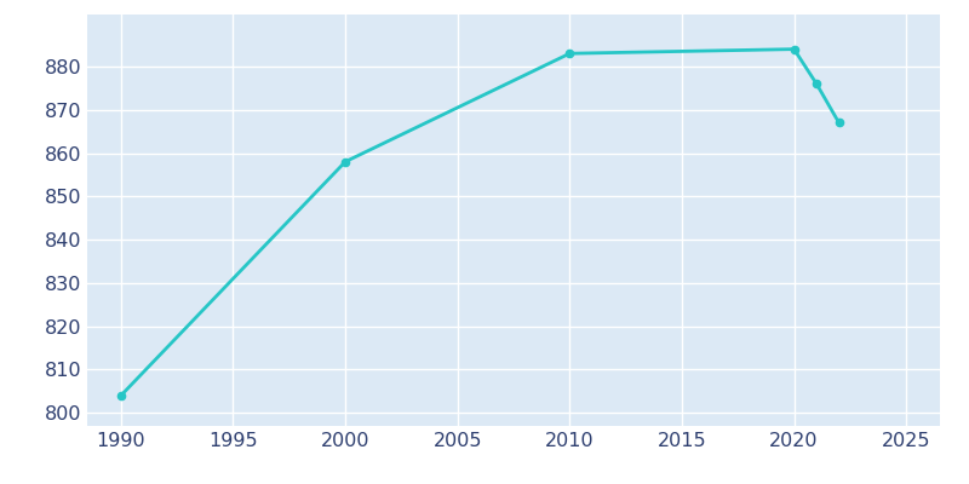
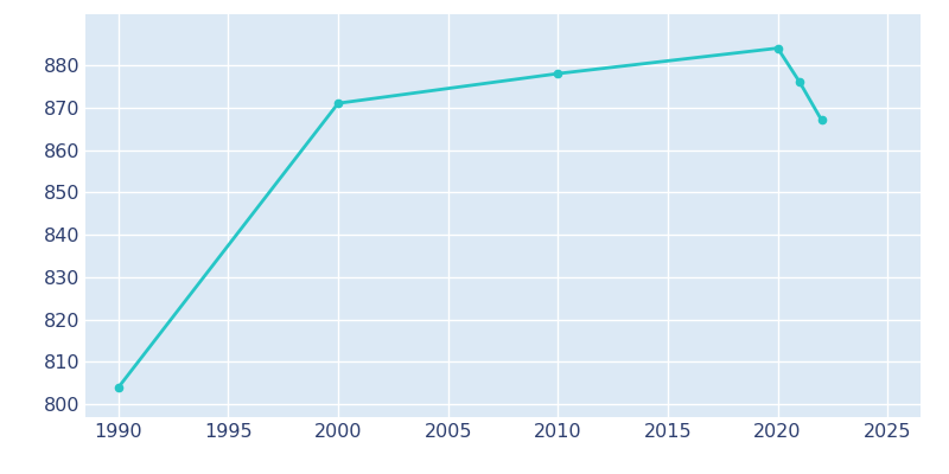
2000: 858 -> 871
2010: 883 -> 878
